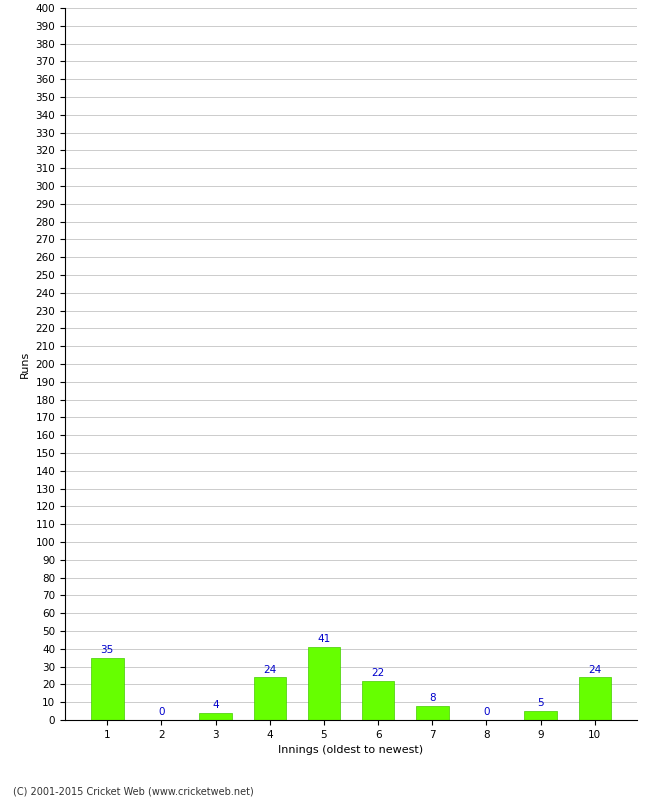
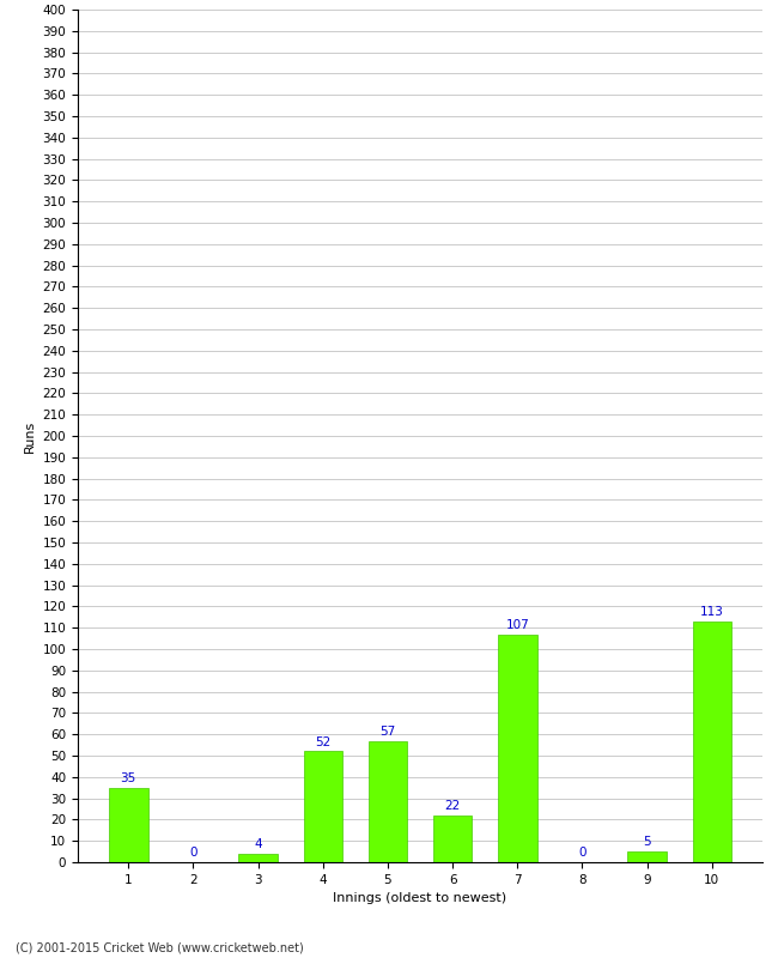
4: 24 -> 52
5: 41 -> 57
7: 8 -> 107
10: 24 -> 113
